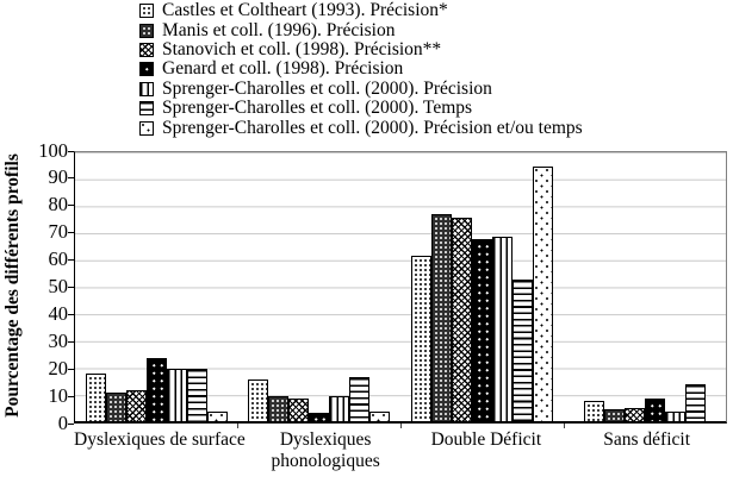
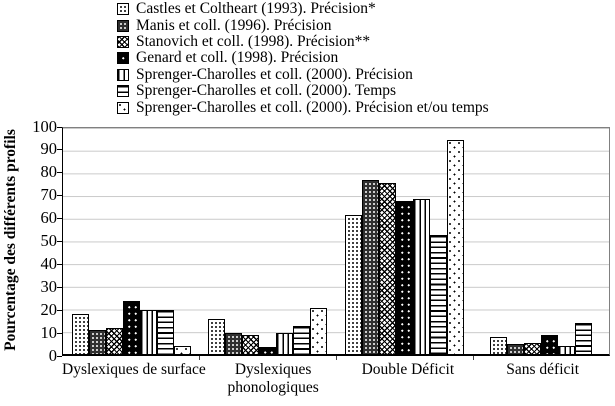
Sprenger-Charolles et coll. (2000). Temps/Dyslexiques phonologiques: 16 -> 12
Sprenger-Charolles et coll. (2000). Précision et/ou temps/Dyslexiques phonologiques: 3 -> 20
